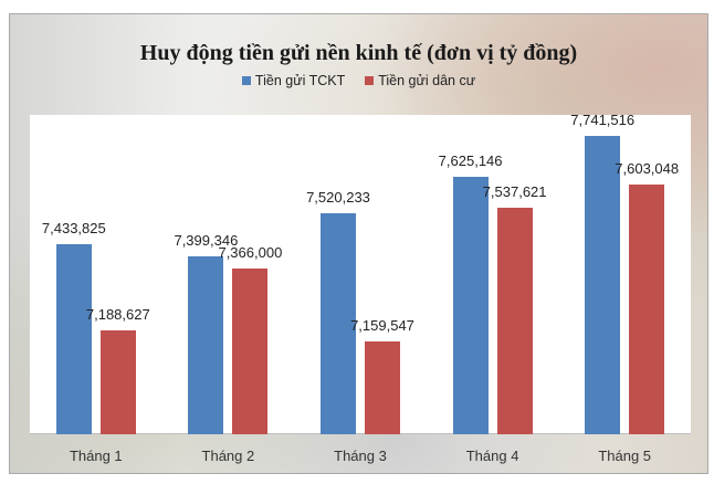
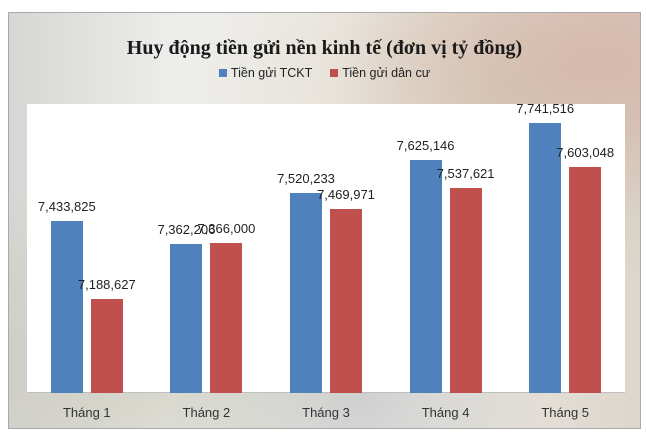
Tiền gửi TCKT/Tháng 2: 7,399,346 -> 7,362,206
Tiền gửi dân cư/Tháng 3: 7,159,547 -> 7,469,971
